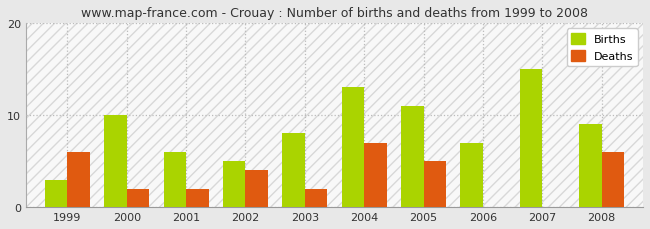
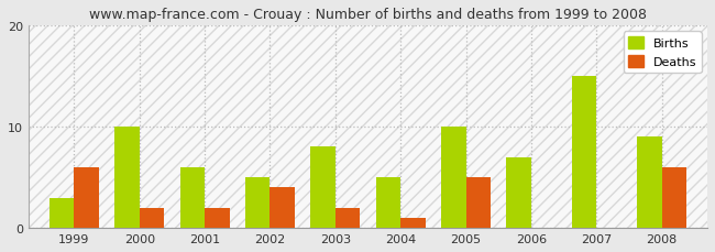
Births/2004: 13 -> 5
Deaths/2004: 7 -> 1
Births/2005: 11 -> 10
